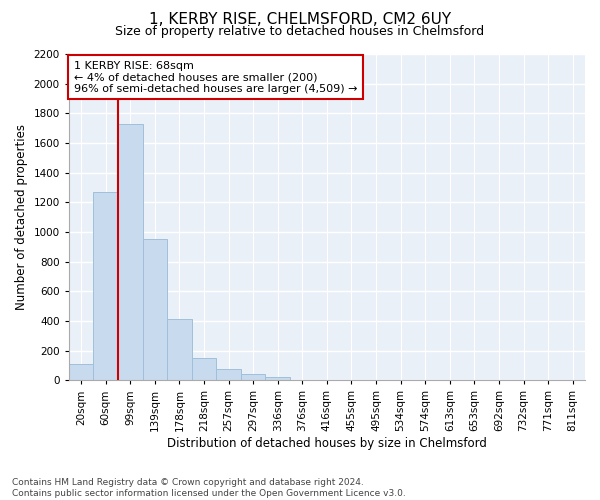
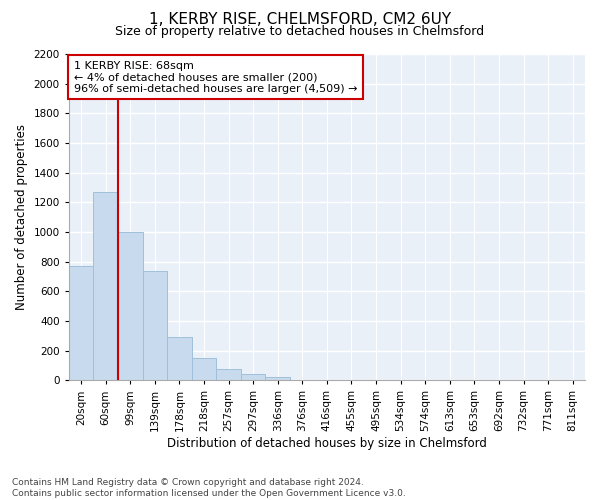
20sqm: 110 -> 770
99sqm: 1730 -> 1000
139sqm: 950 -> 740
178sqm: 420 -> 290
